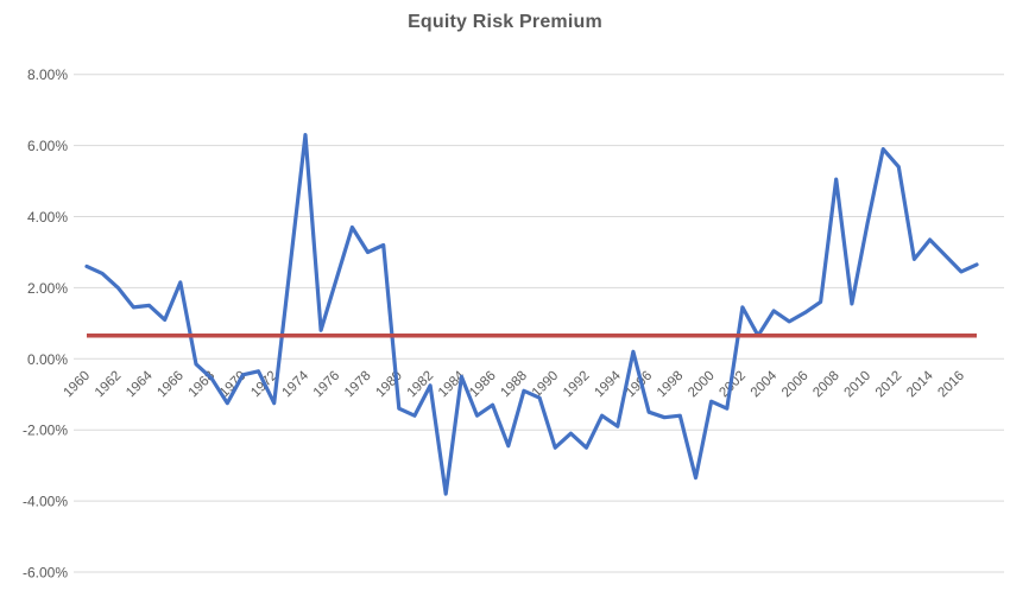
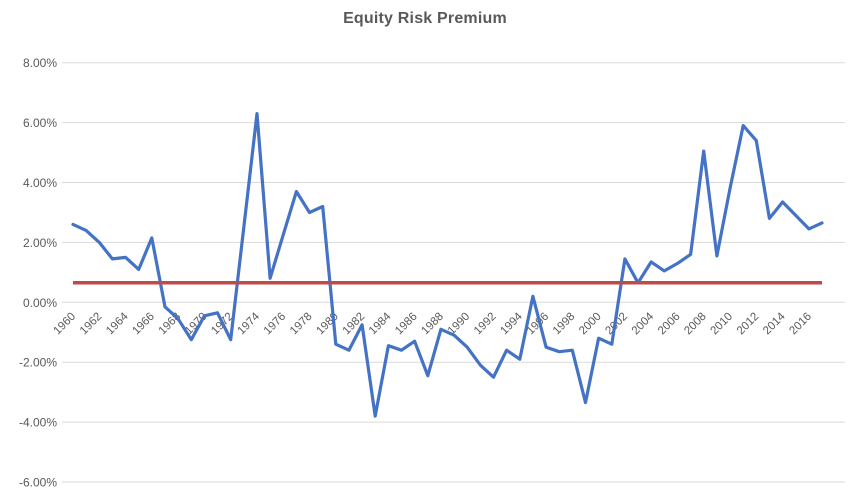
1984: -0.5% -> -1.4%
1990: -2.5% -> -1.5%
